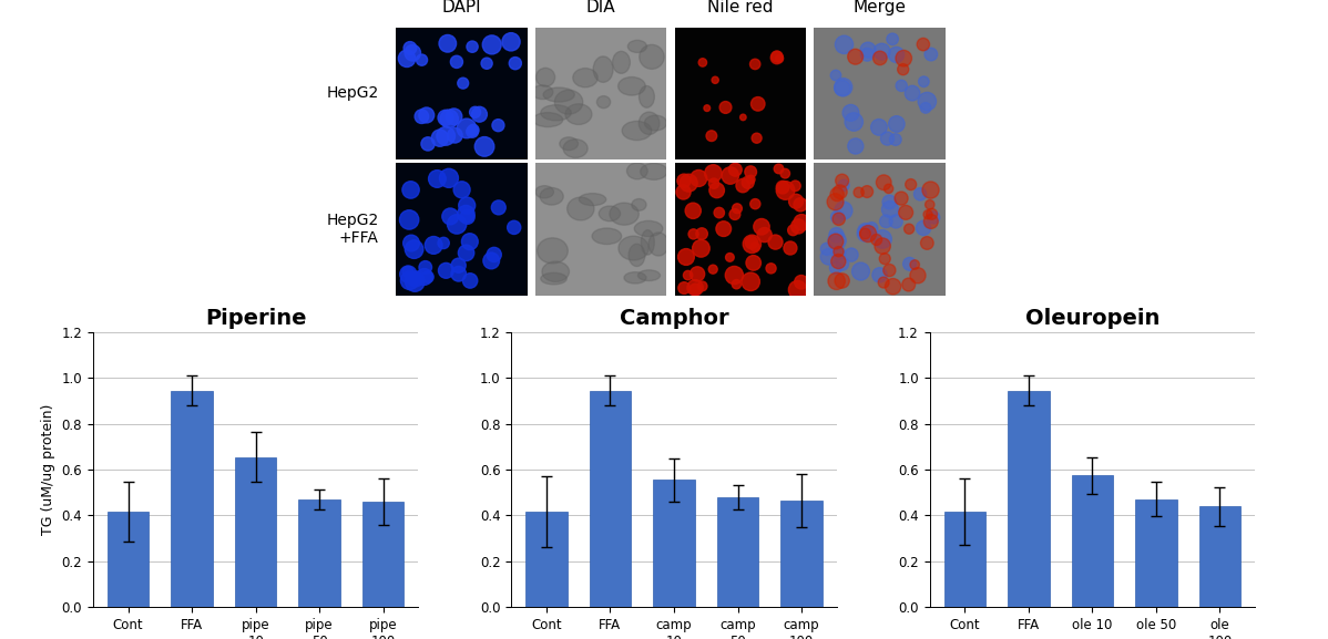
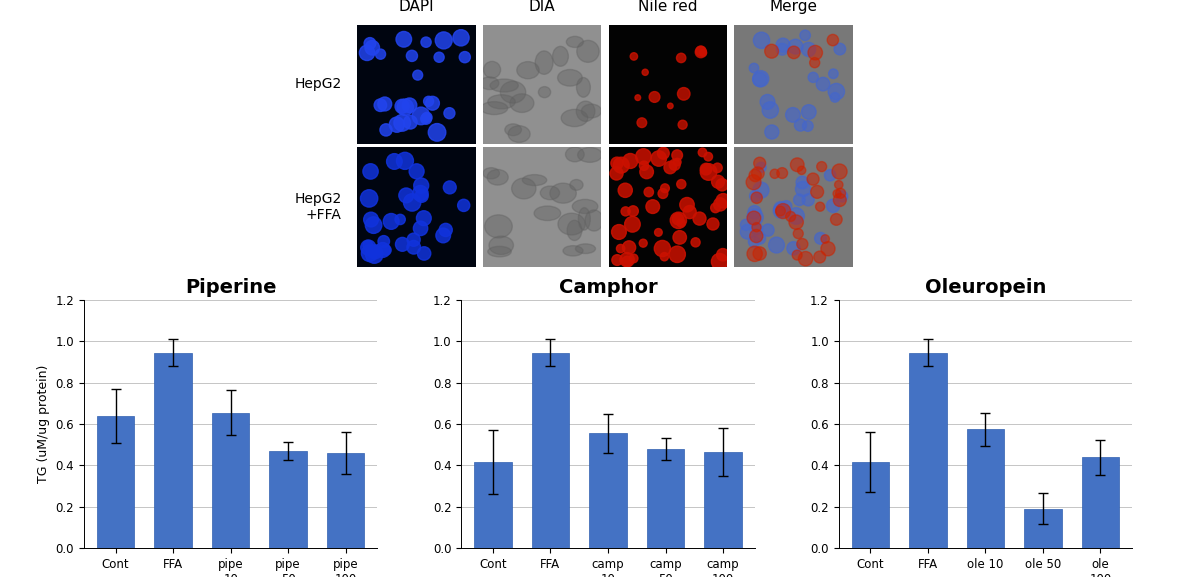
Piperine/Cont: 0.415 -> 0.640
Oleuropein/ole 50: 0.470 -> 0.190
